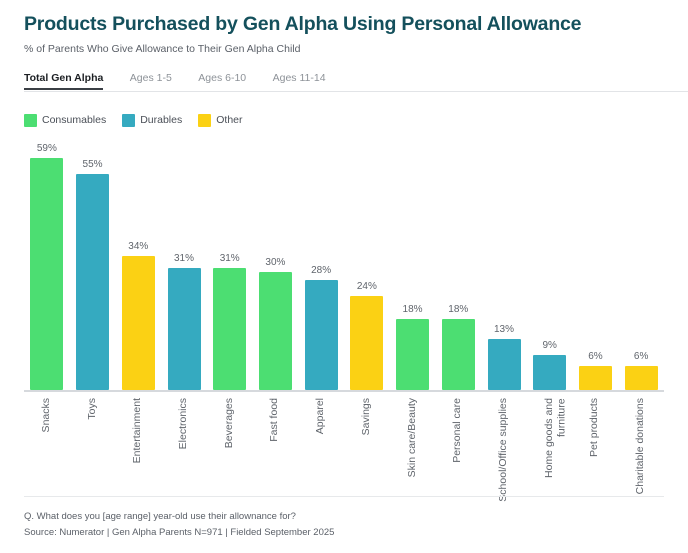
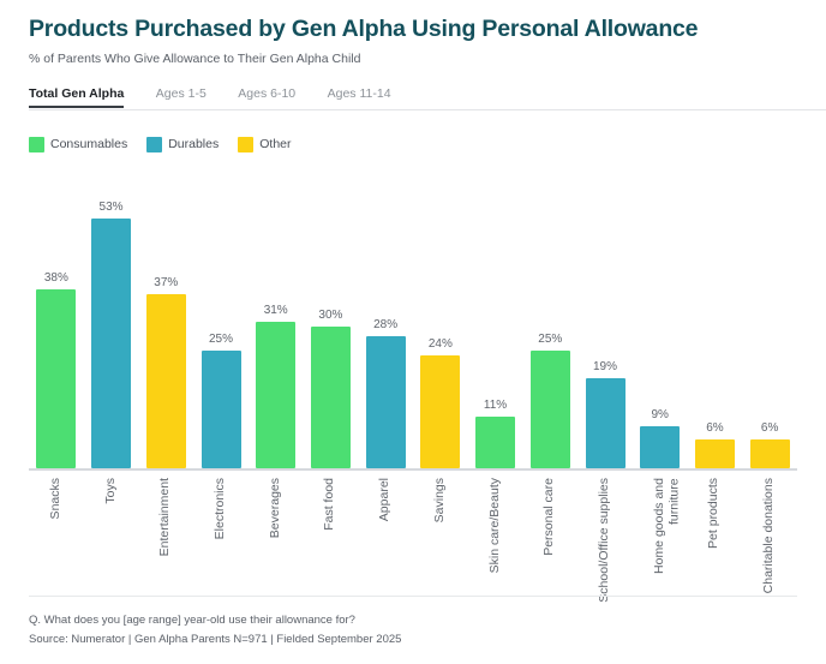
Snacks: 59% -> 38%
Toys: 55% -> 53%
Entertainment: 34% -> 37%
Electronics: 31% -> 25%
Skin care/Beauty: 18% -> 11%
Personal care: 18% -> 25%
School/Office supplies: 13% -> 19%
